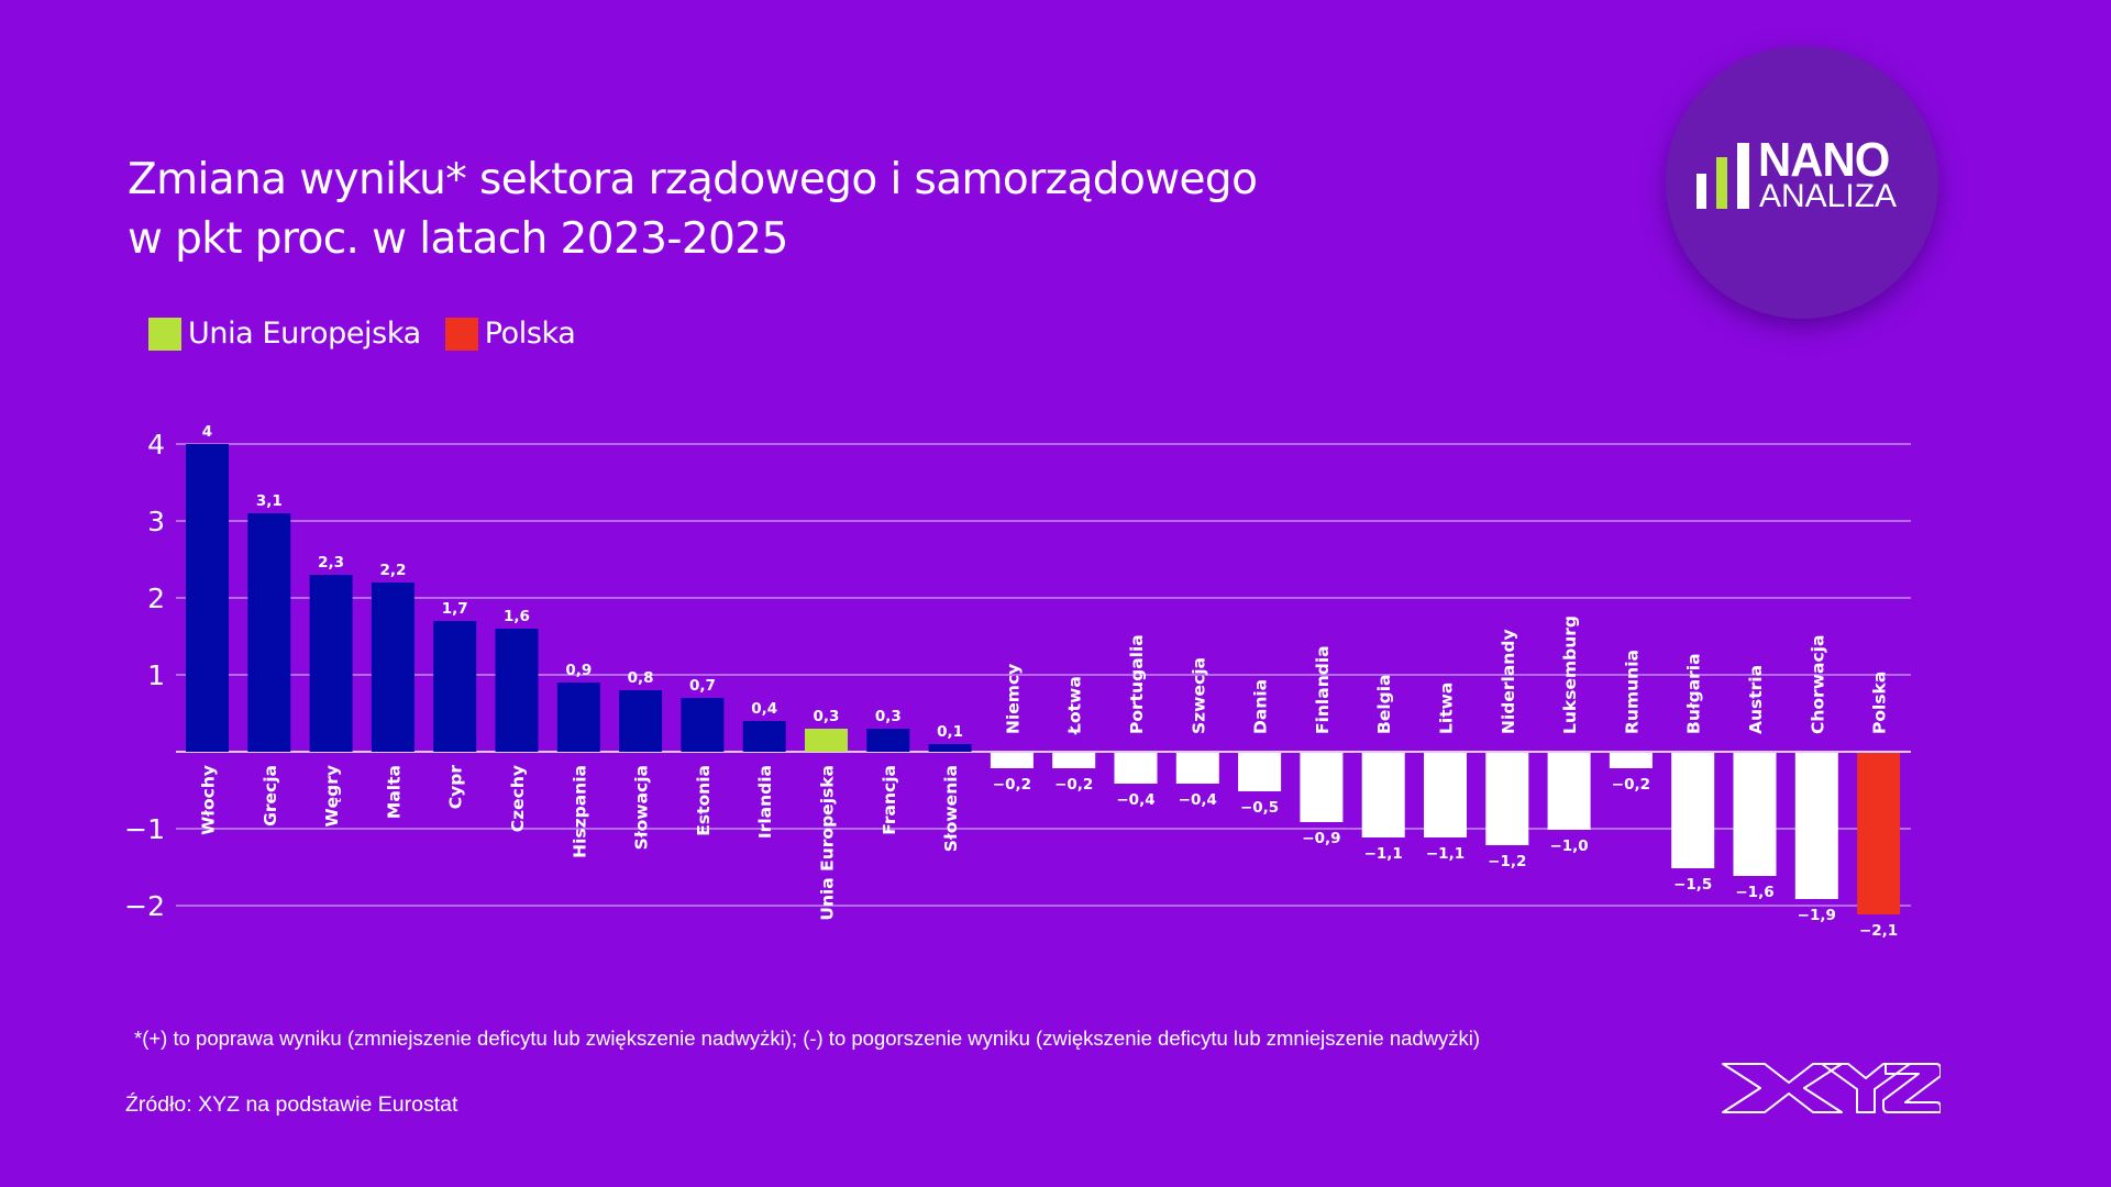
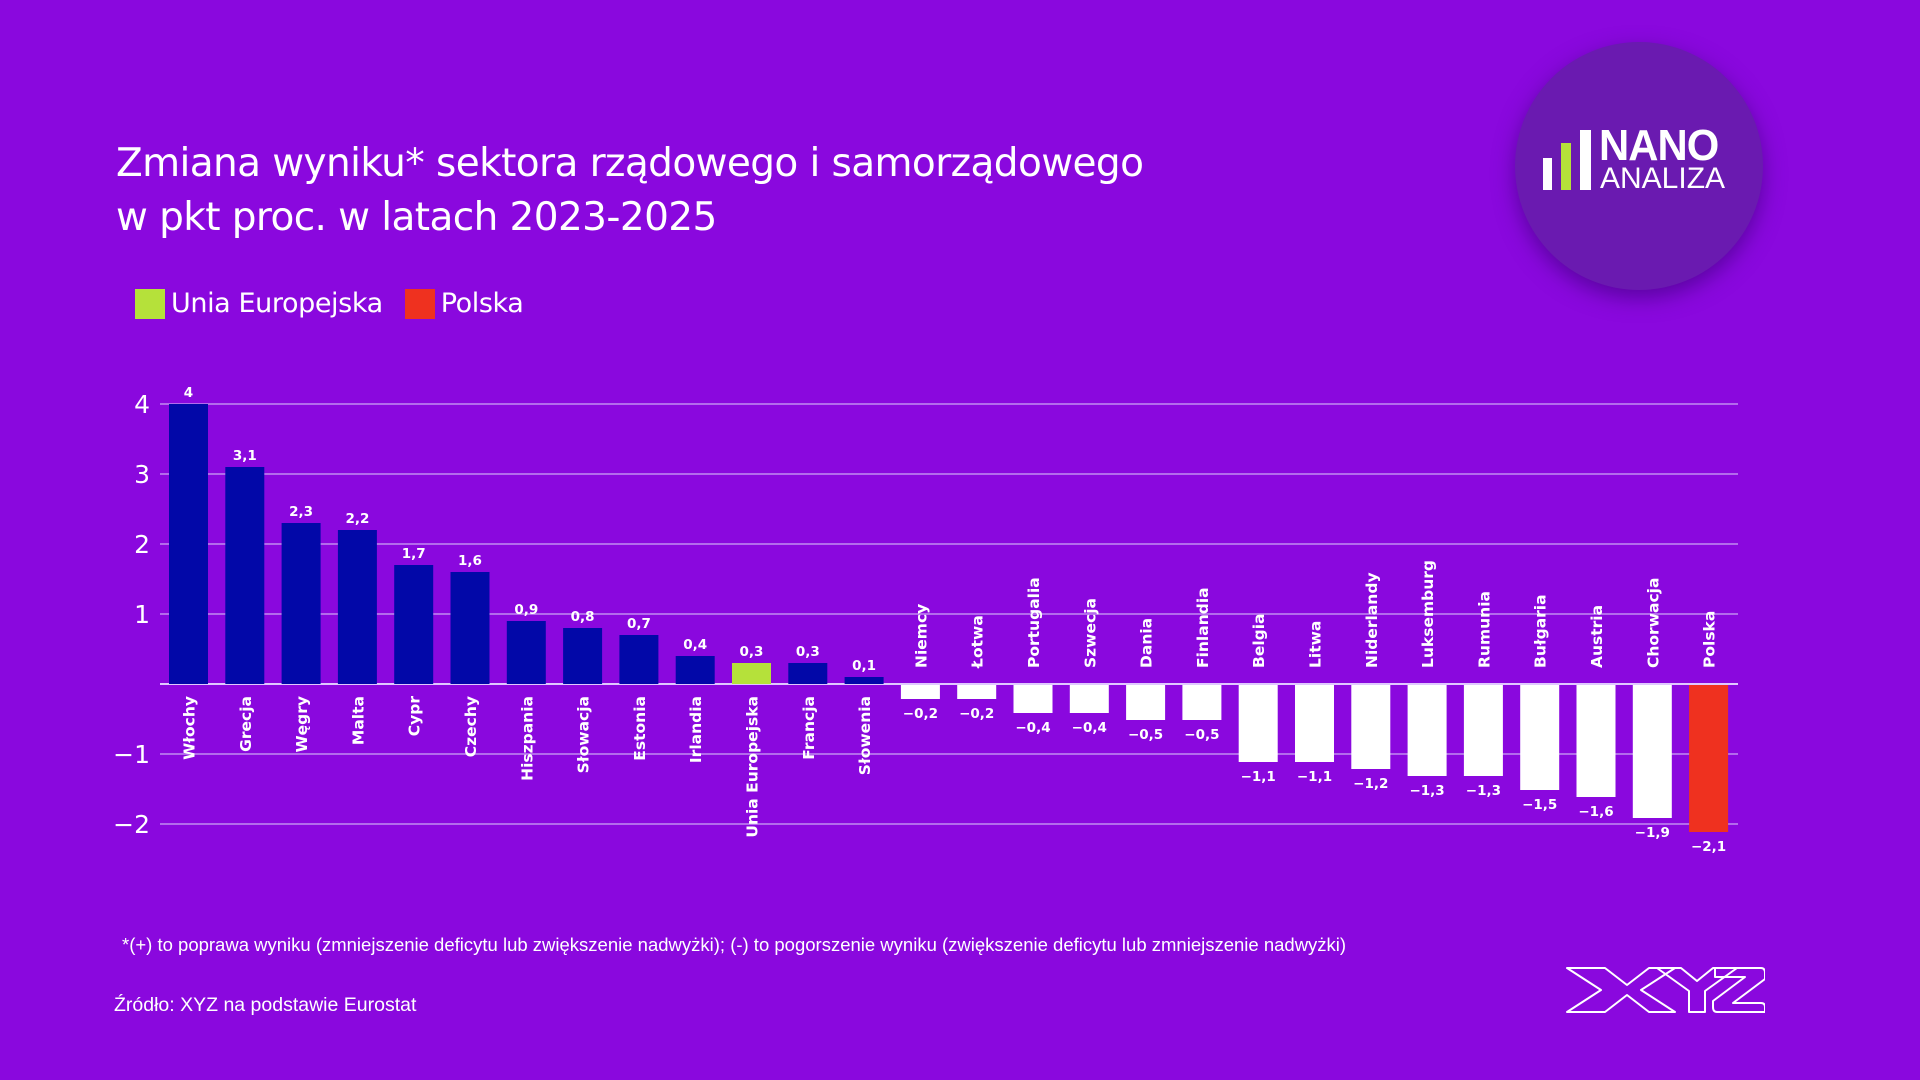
Finlandia: −0,9 -> −0,5
Luksemburg: −1,0 -> −1,3
Rumunia: −0,2 -> −1,3
